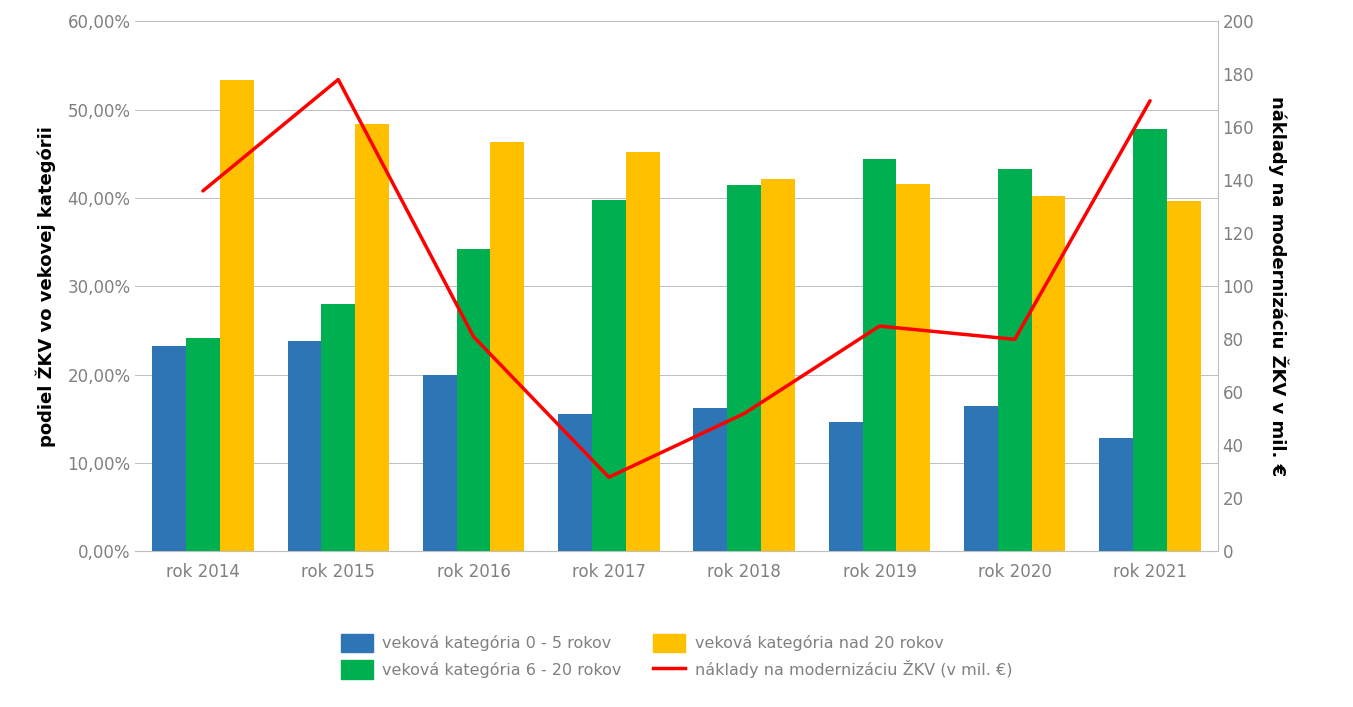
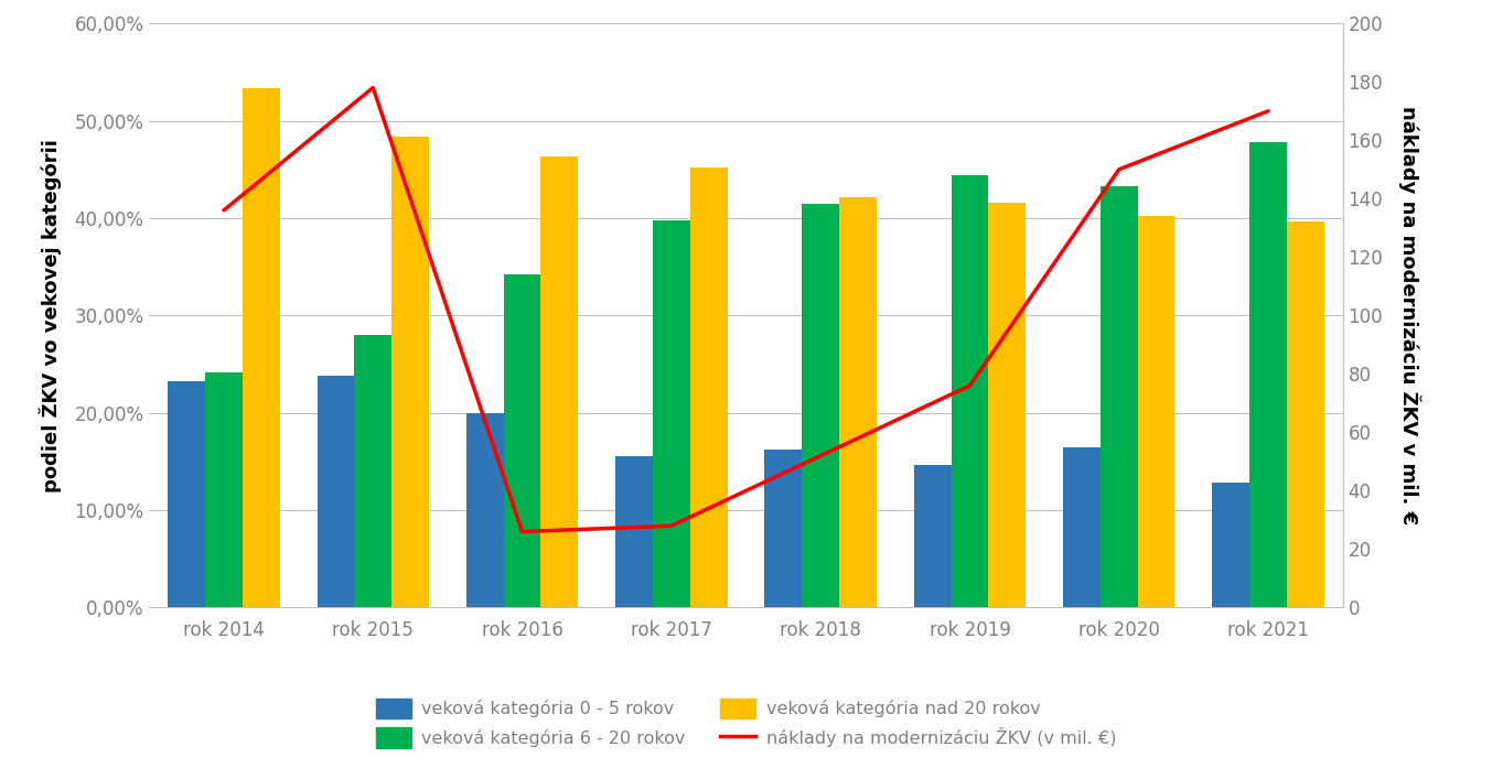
náklady na modernizáciu ŽKV (v mil. €)/rok 2016: 81 -> 26
náklady na modernizáciu ŽKV (v mil. €)/rok 2019: 85 -> 76
náklady na modernizáciu ŽKV (v mil. €)/rok 2020: 80 -> 150
